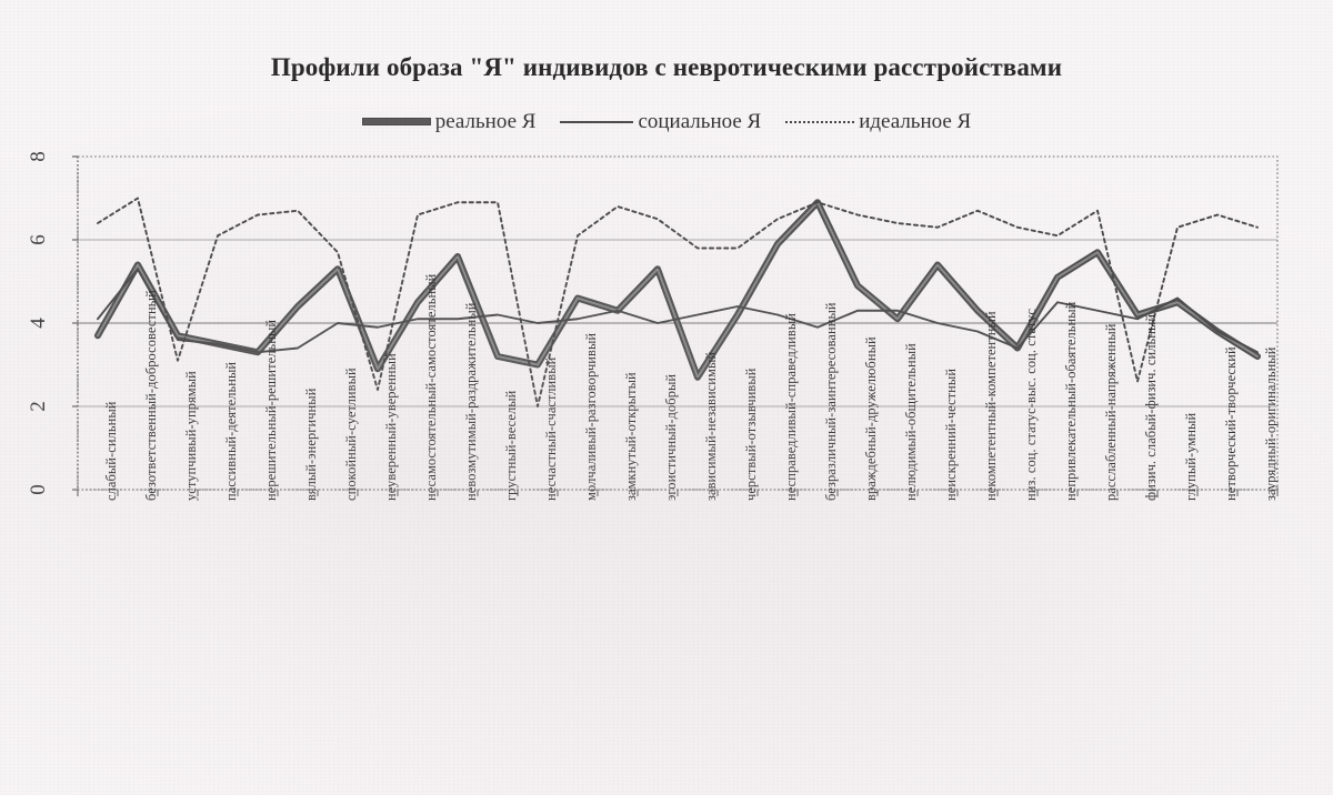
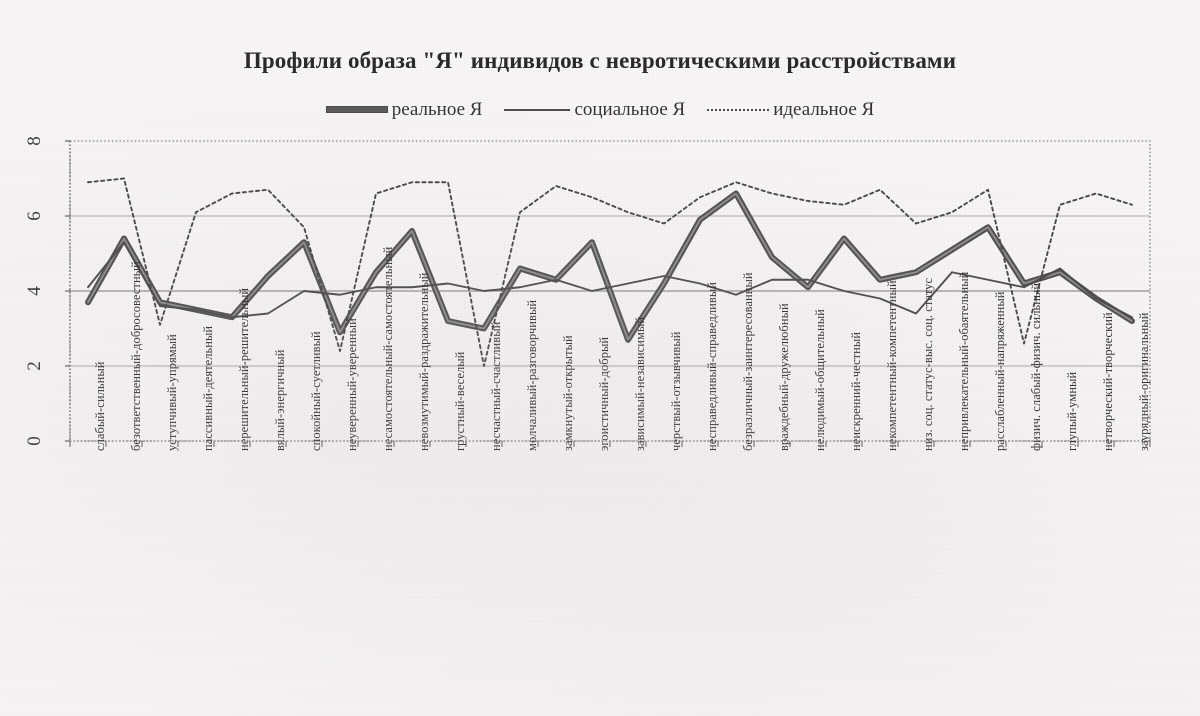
идеальное Я/слабый-сильный: 6.4 -> 6.9
идеальное Я/зависимый-независимый: 5.8 -> 6.1
реальное Я/безразличный-заинтересованный: 6.9 -> 6.6
реальное Я/низ. соц. статус-выс. соц. статус: 3.4 -> 4.5
идеальное Я/низ. соц. статус-выс. соц. статус: 6.3 -> 5.8
